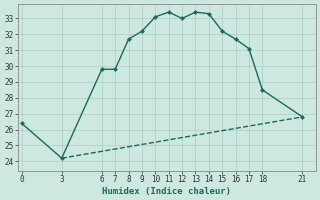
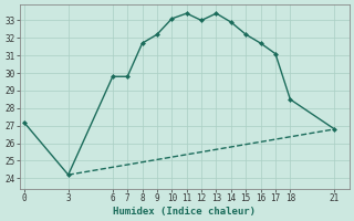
0: 26.4 -> 27.2
14: 33.3 -> 32.9
